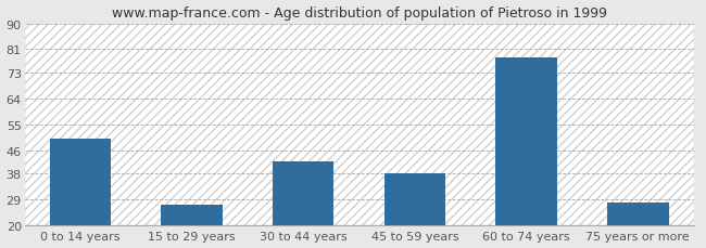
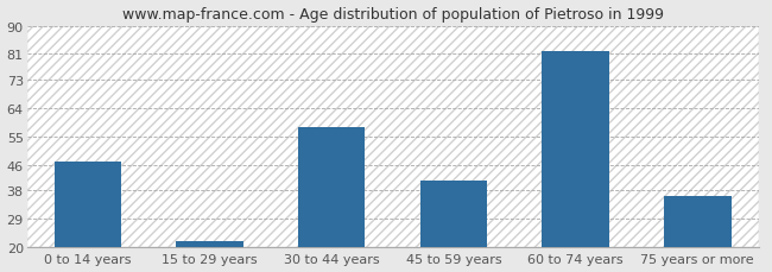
0 to 14 years: 50 -> 47
15 to 29 years: 27 -> 22
30 to 44 years: 42 -> 58
45 to 59 years: 38 -> 41
60 to 74 years: 78 -> 82
75 years or more: 28 -> 36
